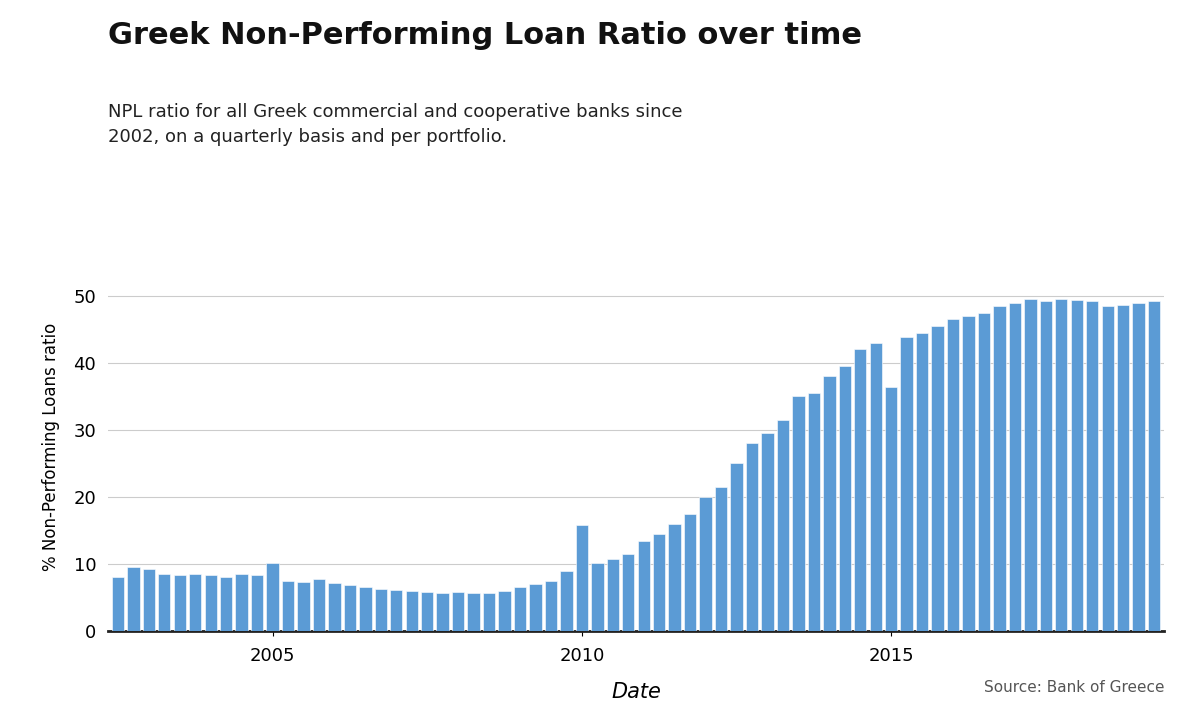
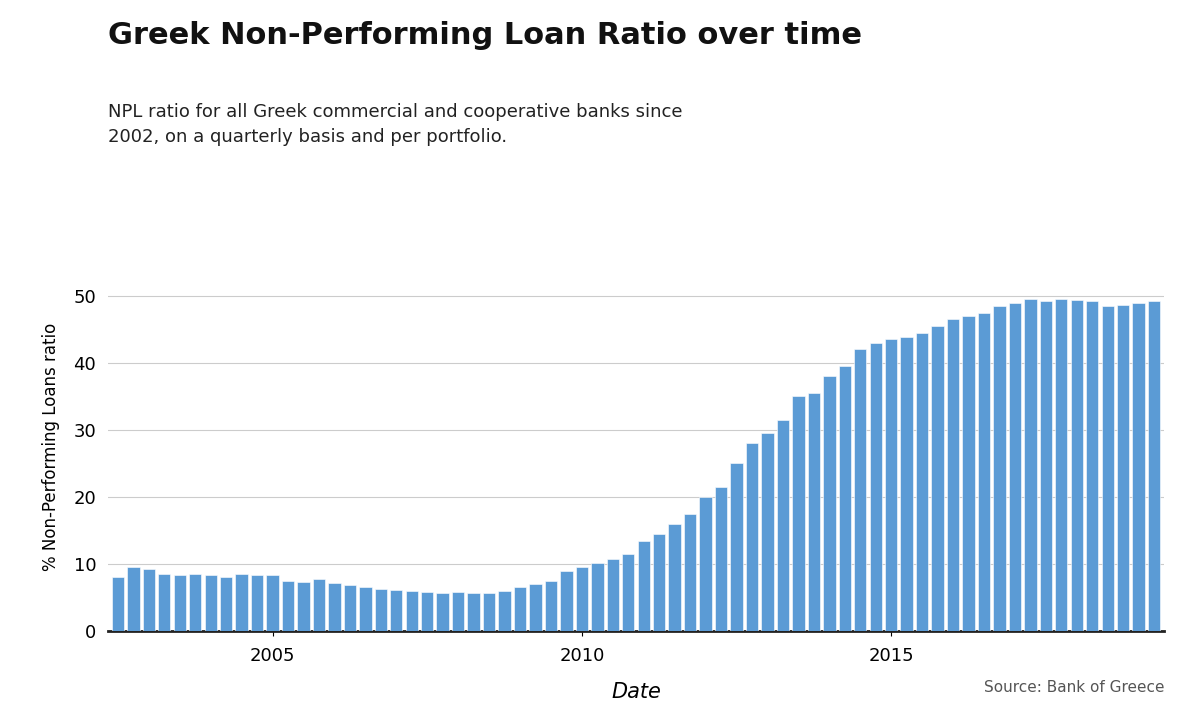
2005: 10.2 -> 8.3
2010: 15.8 -> 9.5
2015: 36.4 -> 43.5
